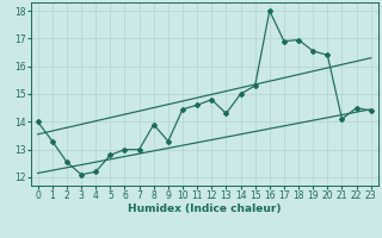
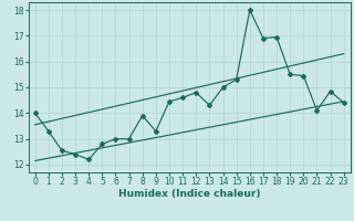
3: 12.10 -> 12.40
19: 16.55 -> 15.50
20: 16.40 -> 15.45
22: 14.50 -> 14.85
